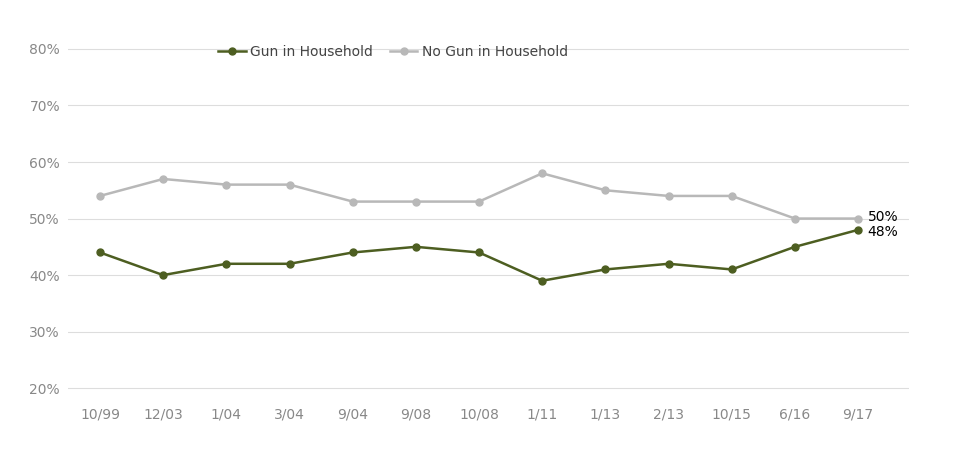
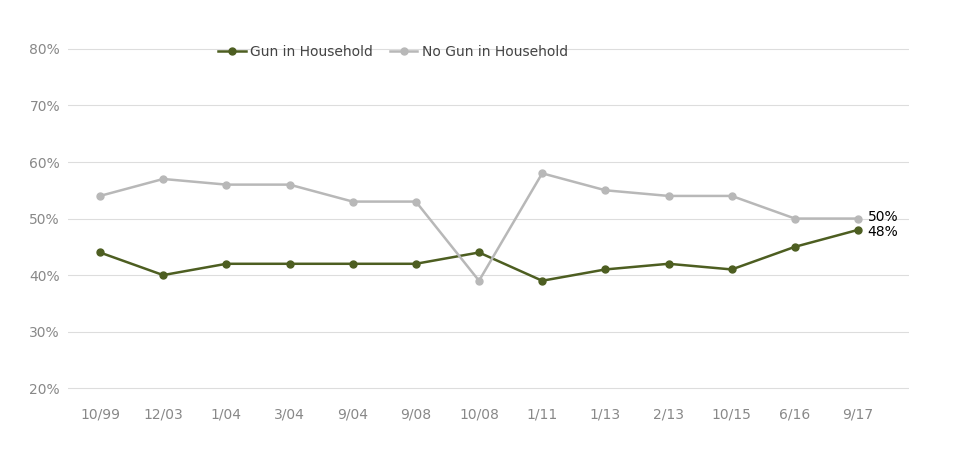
Gun in Household/9/04: 44% -> 42%
Gun in Household/9/08: 45% -> 42%
No Gun in Household/10/08: 53% -> 39%
